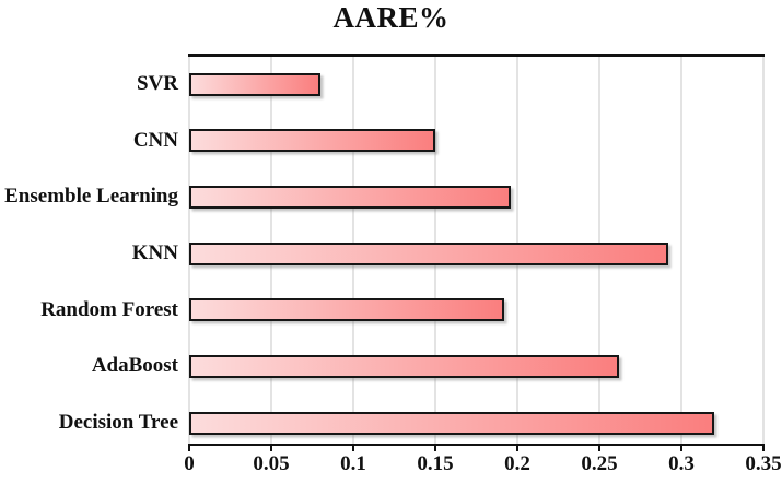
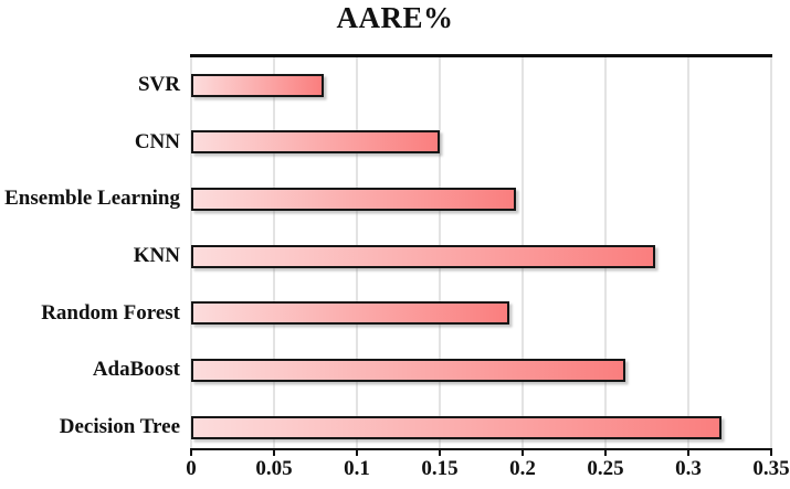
KNN: 0.292 -> 0.280
